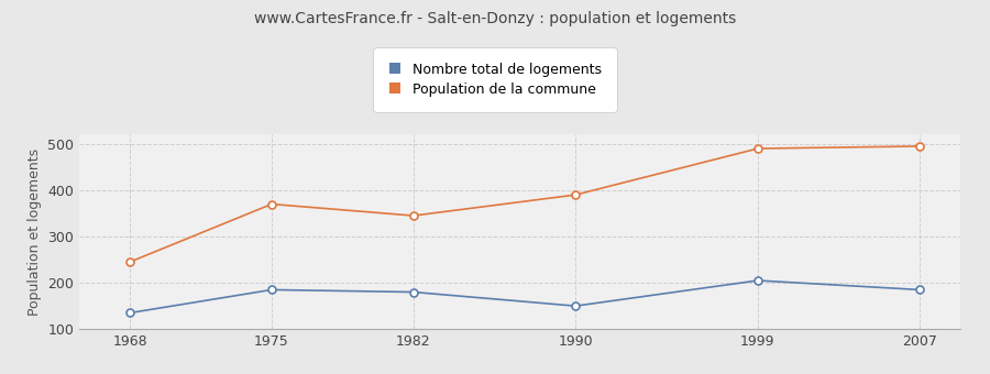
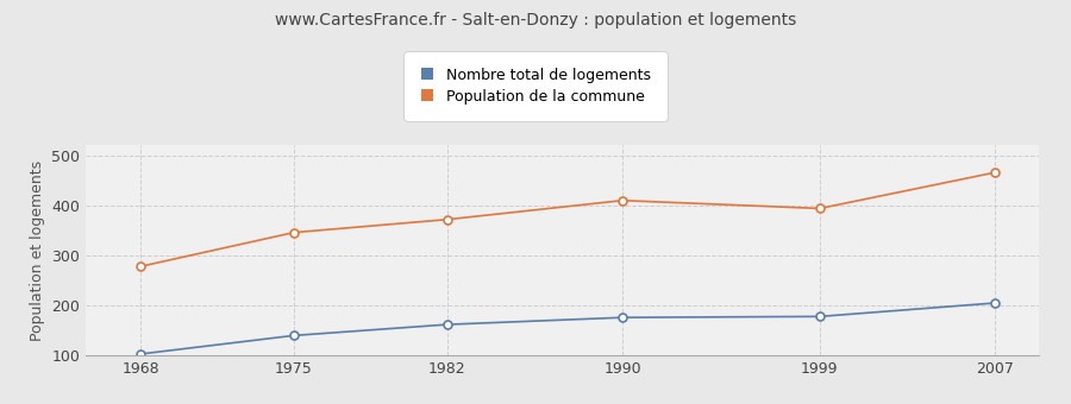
Nombre total de logements/1968: 135 -> 103
Population de la commune/1968: 245 -> 278
Nombre total de logements/1975: 185 -> 140
Population de la commune/1975: 370 -> 346
Nombre total de logements/1982: 180 -> 162
Population de la commune/1982: 345 -> 372
Nombre total de logements/1990: 150 -> 176
Population de la commune/1990: 390 -> 410
Nombre total de logements/1999: 205 -> 178
Population de la commune/1999: 490 -> 394
Nombre total de logements/2007: 185 -> 205
Population de la commune/2007: 495 -> 466
